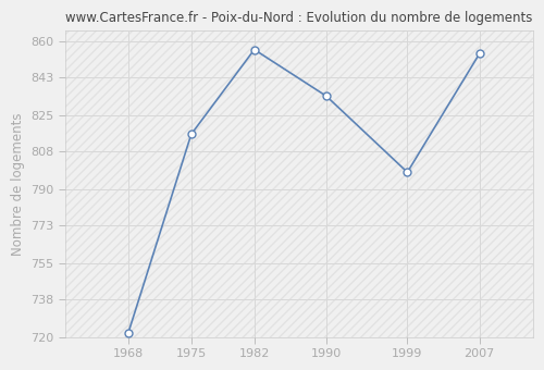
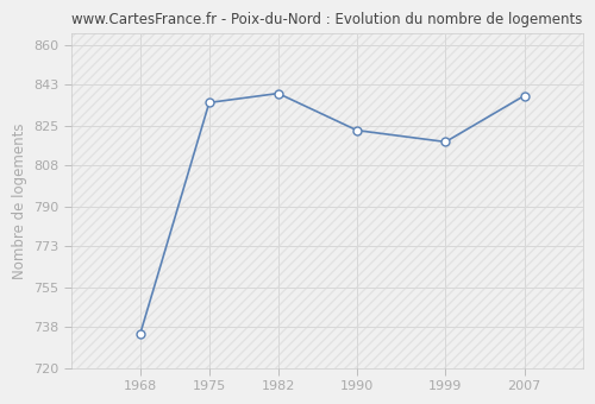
1968: 722 -> 735
1975: 816 -> 835
1982: 856 -> 839
1990: 834 -> 823
1999: 798 -> 818
2007: 854 -> 838
